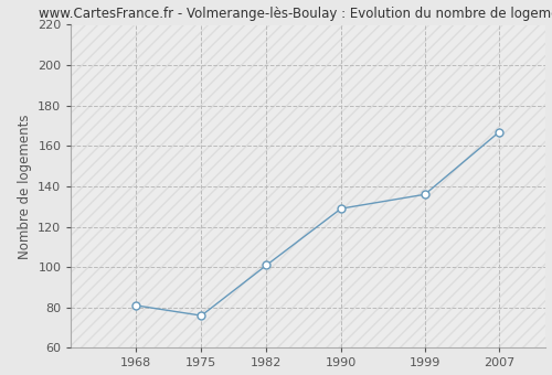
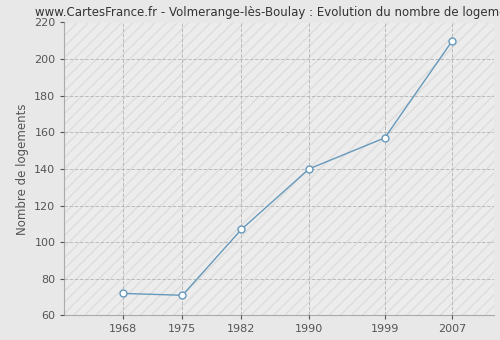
1968: 81 -> 72
1975: 76 -> 71
1982: 101 -> 107
1990: 129 -> 140
1999: 136 -> 157
2007: 167 -> 210
